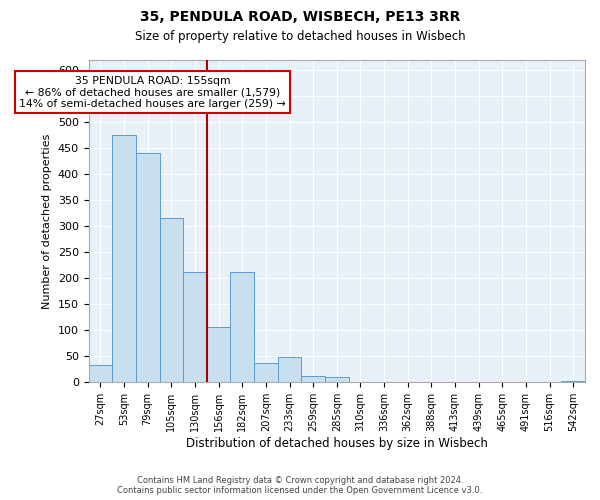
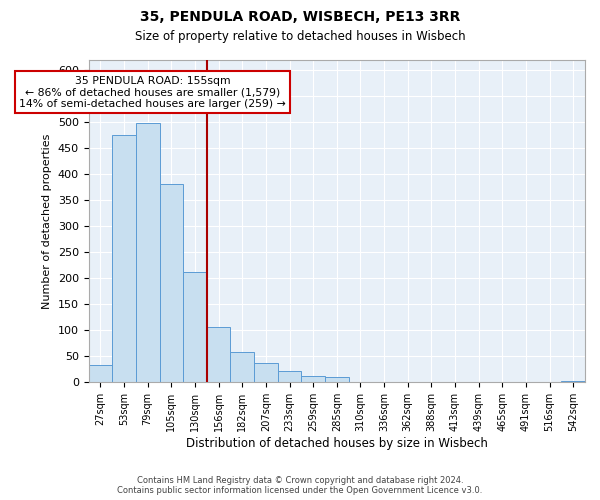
79sqm: 442 -> 498
105sqm: 316 -> 382
182sqm: 212 -> 58
233sqm: 48 -> 22
